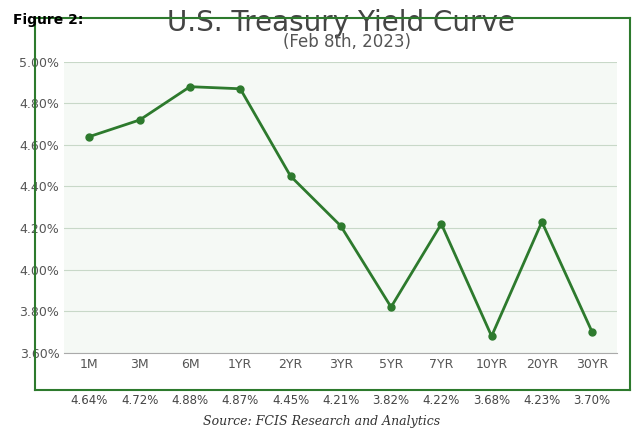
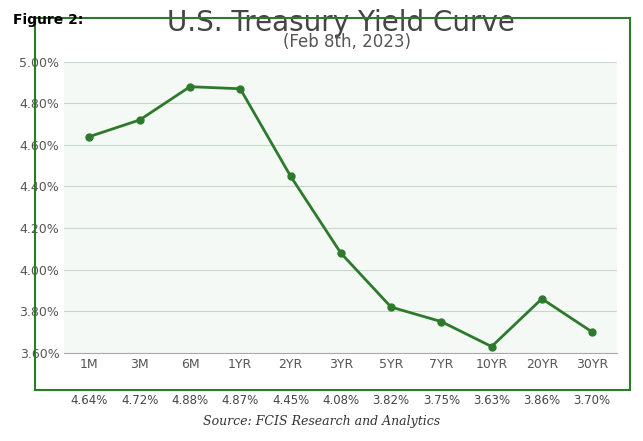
3YR: 4.21% -> 4.08%
7YR: 4.22% -> 3.75%
10YR: 3.68% -> 3.63%
20YR: 4.23% -> 3.86%
